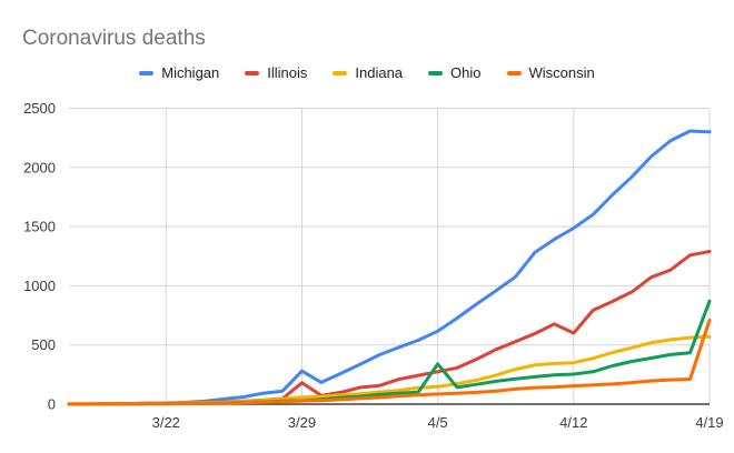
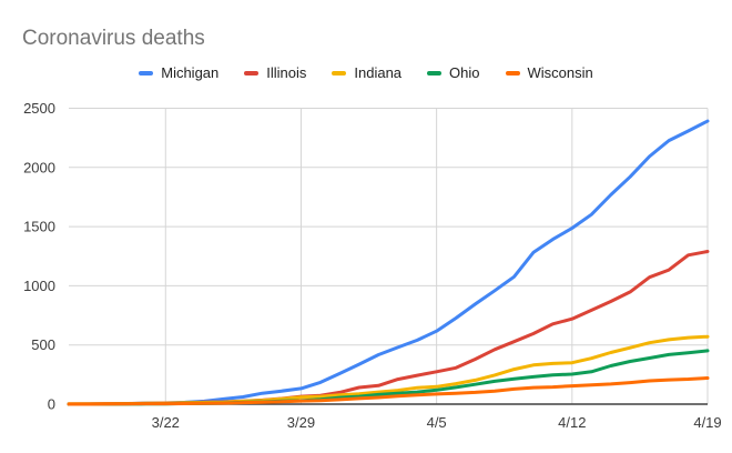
Michigan/3/29: 280 -> 130
Illinois/3/29: 180 -> 60
Ohio/4/5: 340 -> 120
Illinois/4/12: 600 -> 720
Michigan/4/19: 2300 -> 2390
Ohio/4/19: 870 -> 450
Wisconsin/4/19: 710 -> 220
